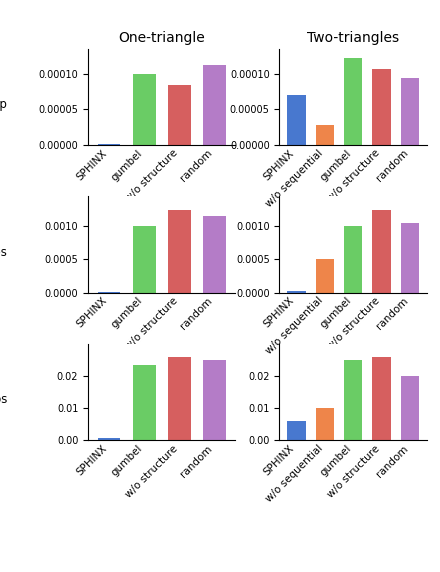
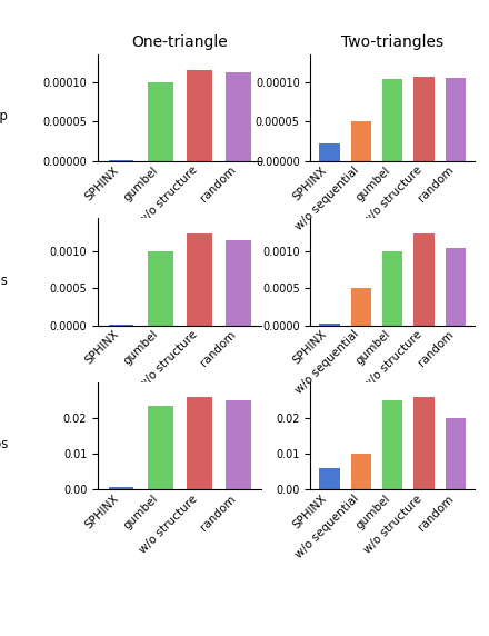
One-triangle/w/o structure: 0.000084 -> 0.000115
Two-triangles/SPHINX: 0.000070 -> 0.000022
Two-triangles/w/o sequential: 0.000028 -> 0.000050
Two-triangles/gumbel: 0.000122 -> 0.000103
Two-triangles/random: 0.000094 -> 0.000105
